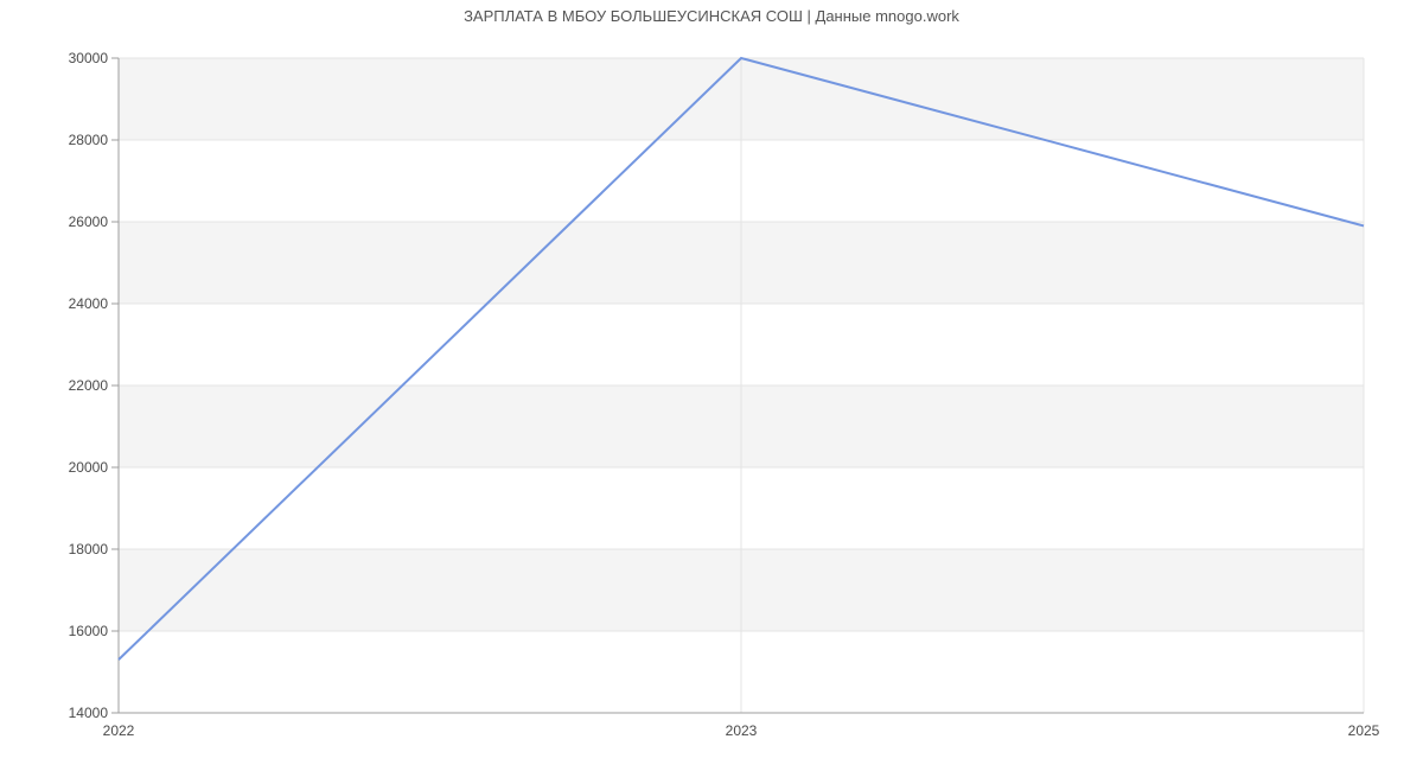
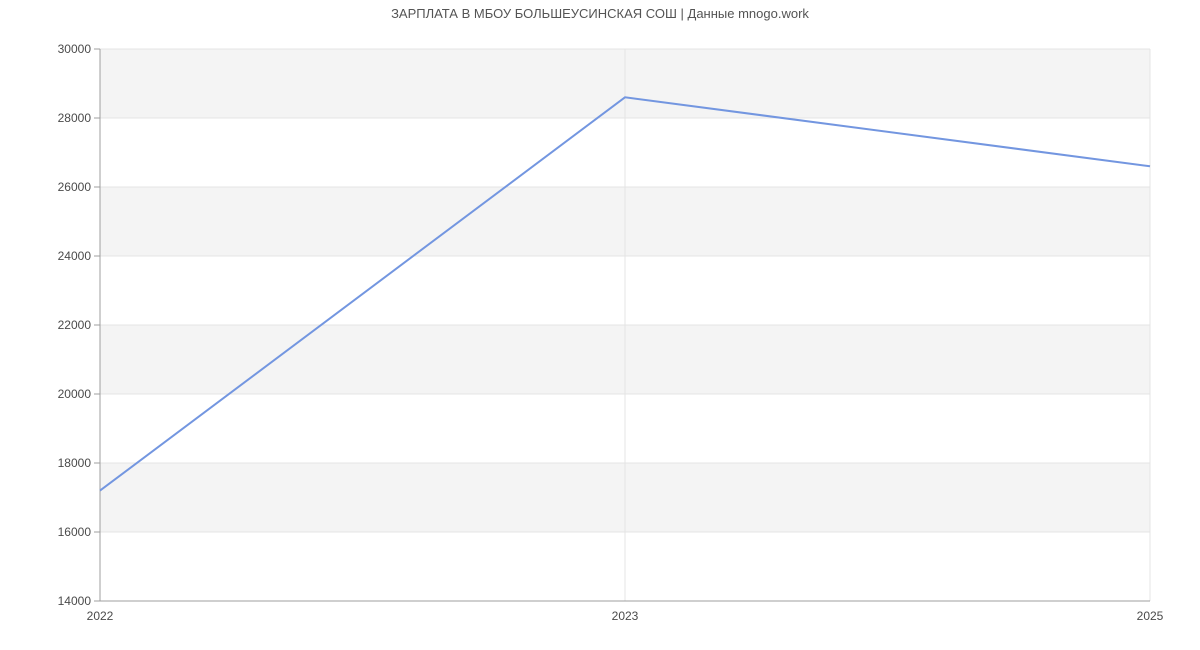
2022: 15300 -> 17200
2023: 30000 -> 28600
2025: 25900 -> 26600
